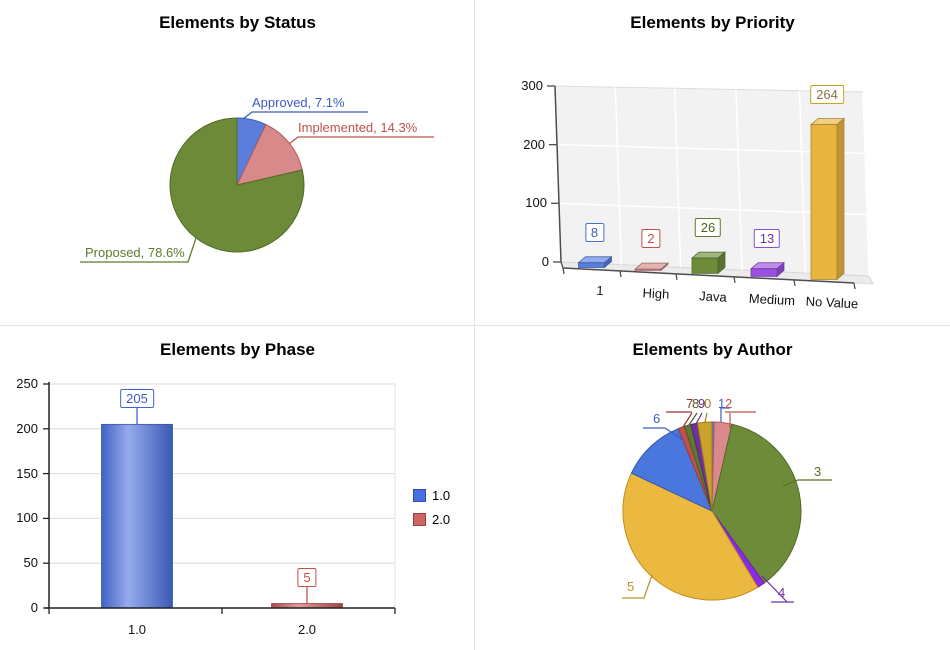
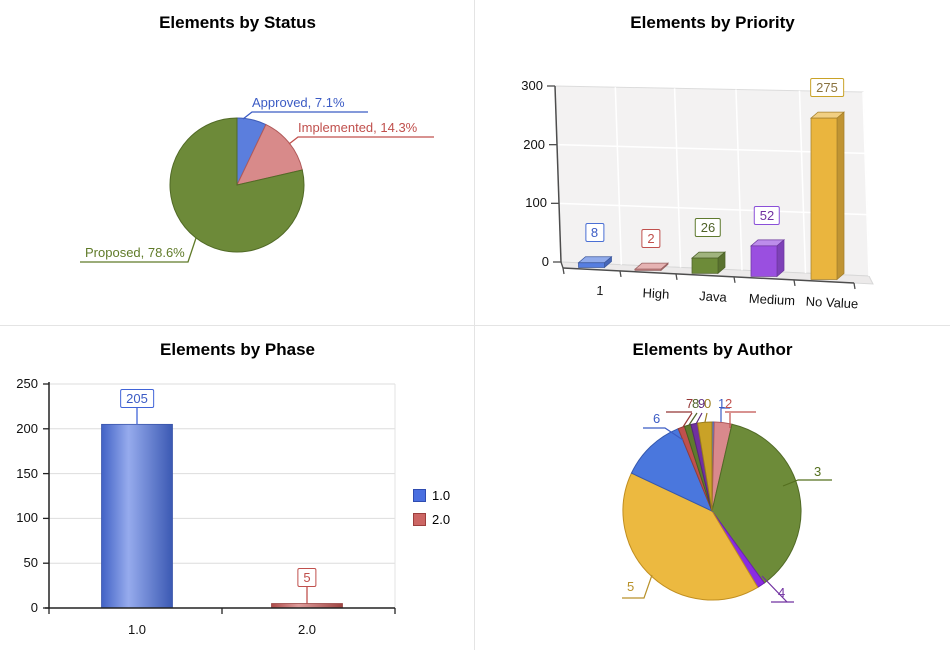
Elements by Priority/Medium: 13 -> 52
Elements by Priority/No Value: 264 -> 275
